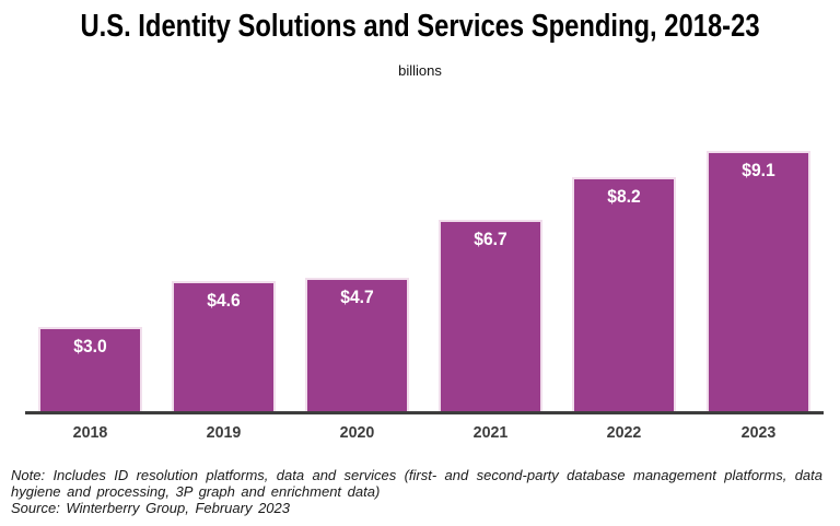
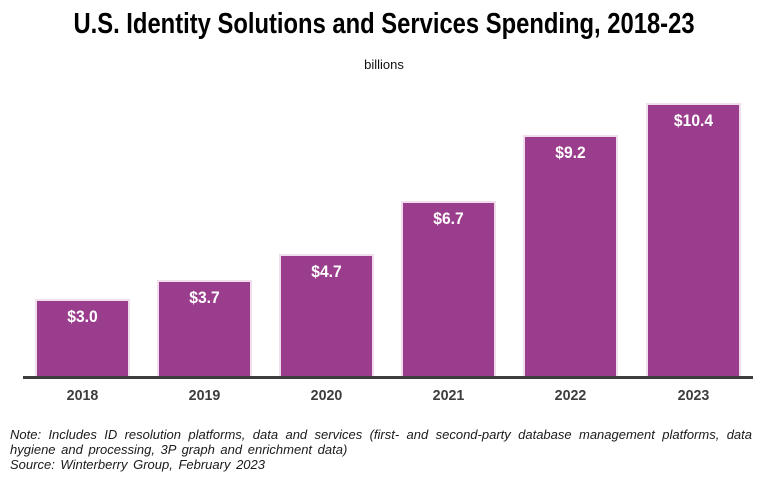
2019: $4.6 -> $3.7
2022: $8.2 -> $9.2
2023: $9.1 -> $10.4
